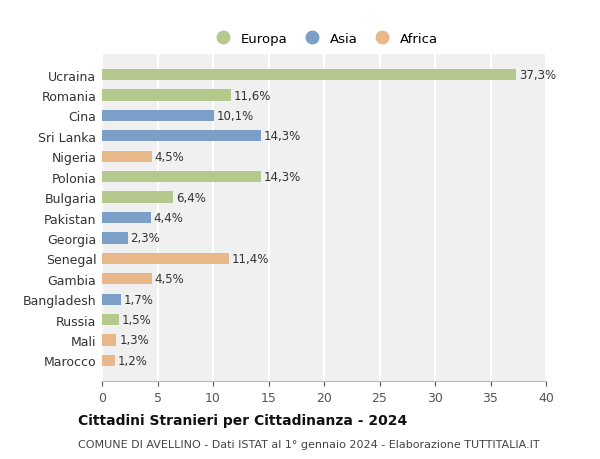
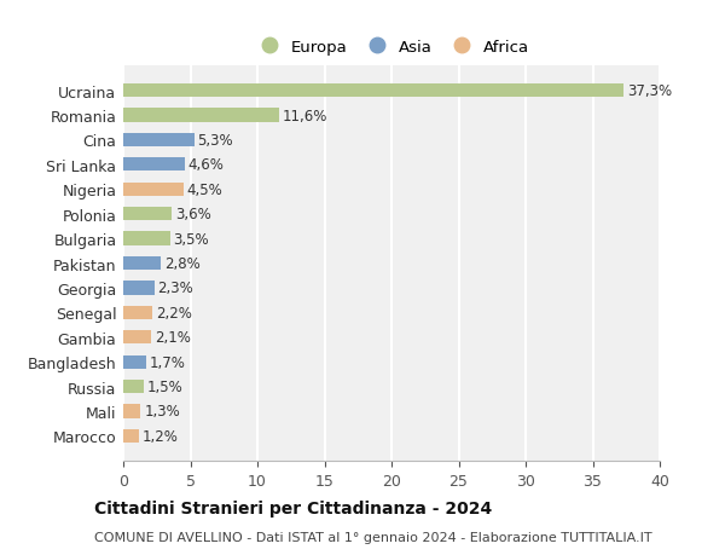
Cina: 10,1% -> 5,3%
Sri Lanka: 14,3% -> 4,6%
Polonia: 14,3% -> 3,6%
Bulgaria: 6,4% -> 3,5%
Pakistan: 4,4% -> 2,8%
Senegal: 11,4% -> 2,2%
Gambia: 4,5% -> 2,1%
